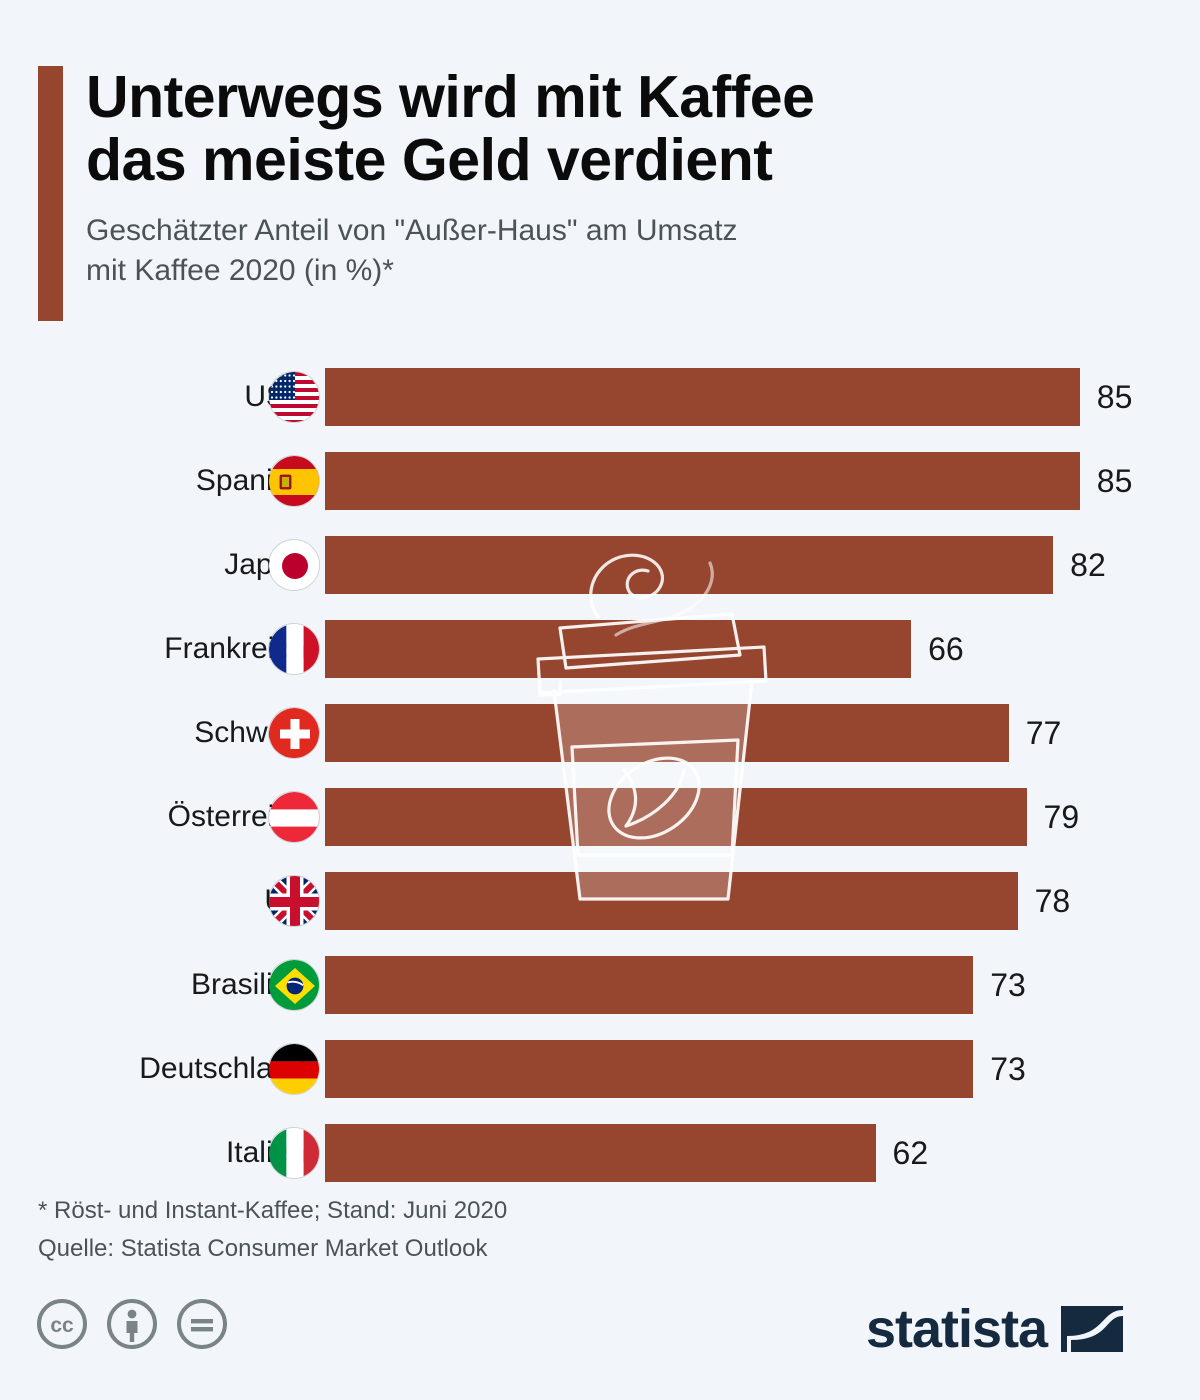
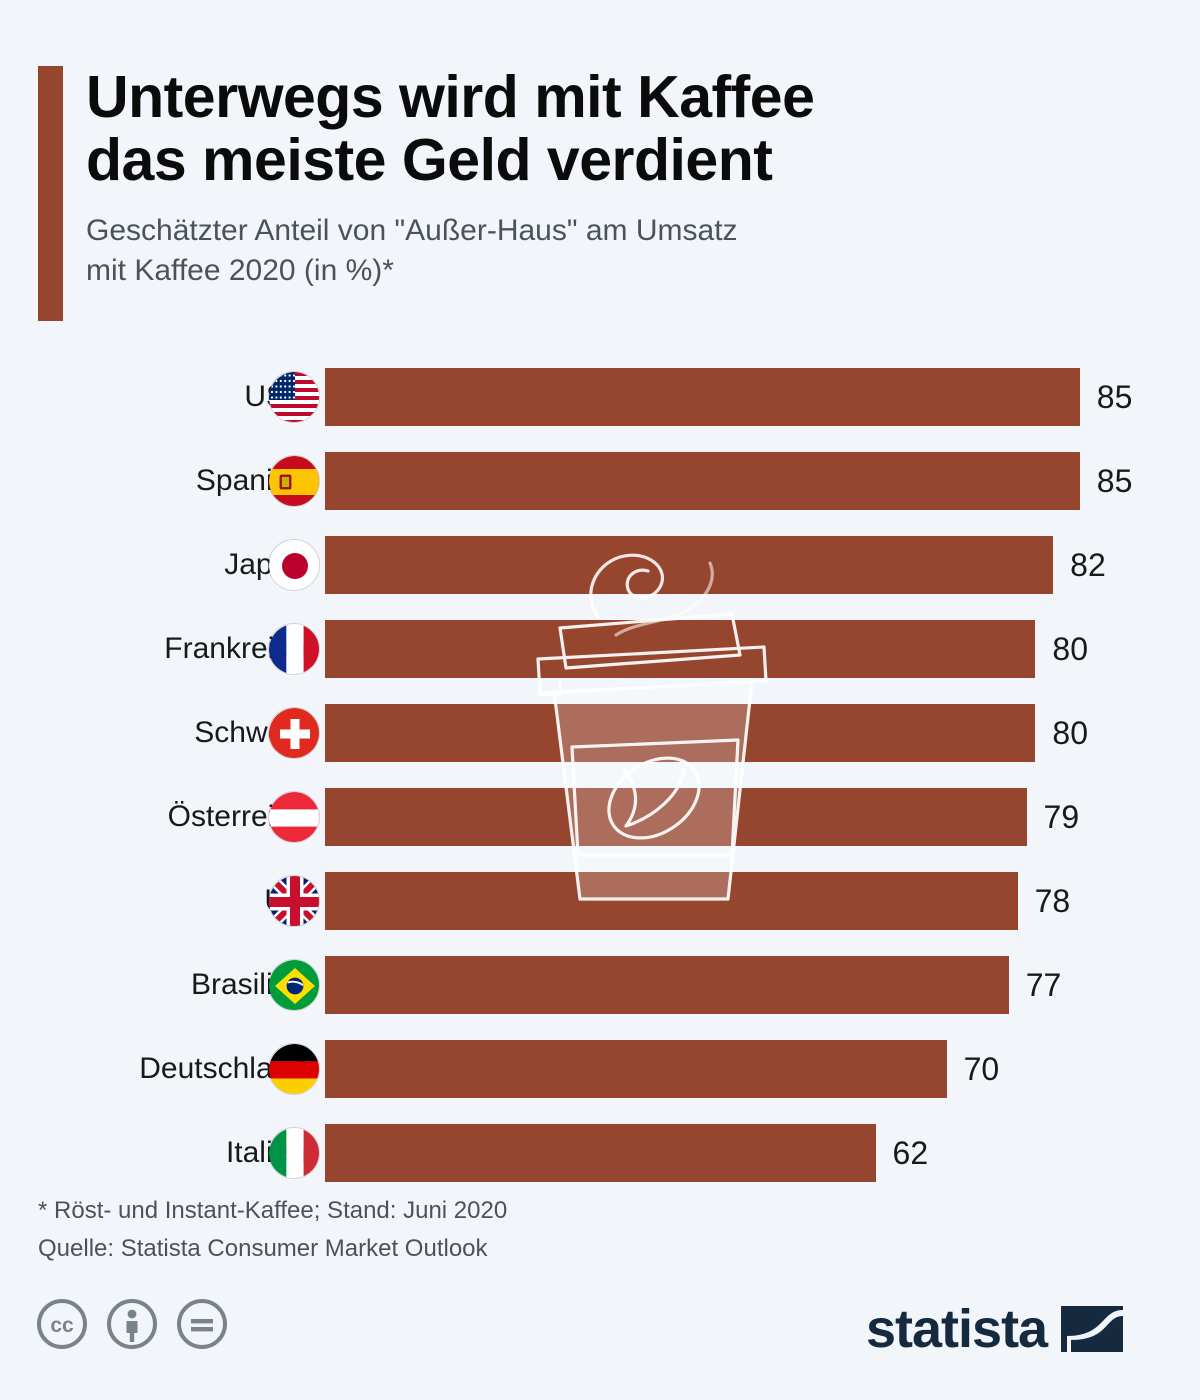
Frankreich: 66 -> 80
Schweiz: 77 -> 80
Brasilien: 73 -> 77
Deutschland: 73 -> 70
